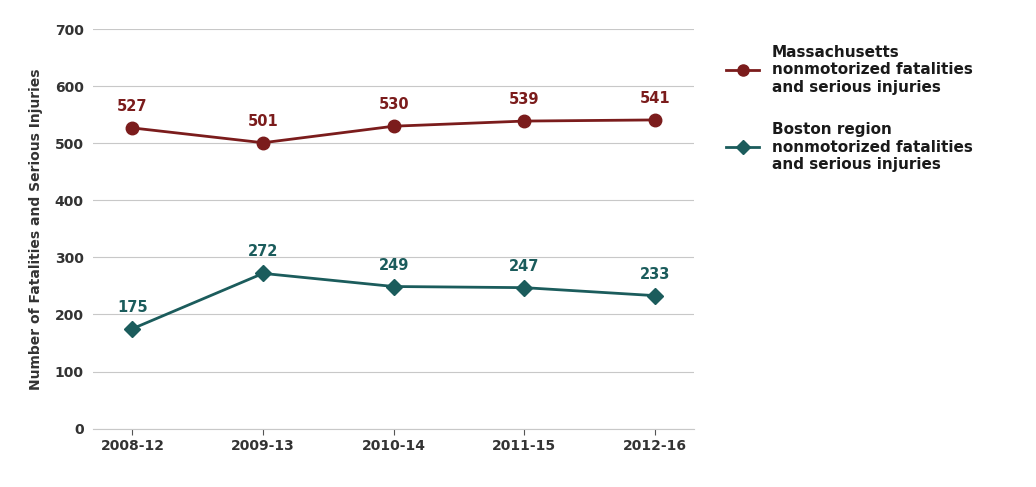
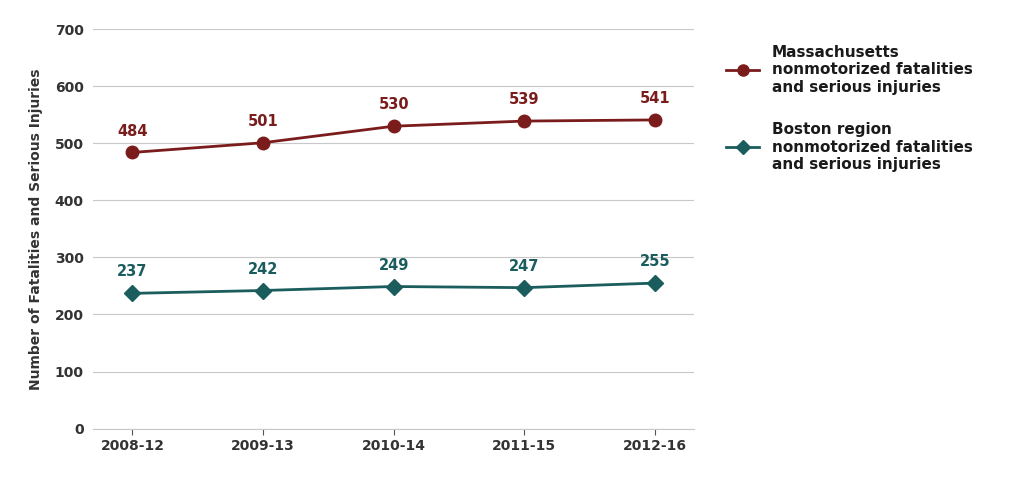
Massachusetts nonmotorized fatalities and serious injuries/2008-12: 527 -> 484
Boston region nonmotorized fatalities and serious injuries/2008-12: 175 -> 237
Boston region nonmotorized fatalities and serious injuries/2009-13: 272 -> 242
Boston region nonmotorized fatalities and serious injuries/2012-16: 233 -> 255
